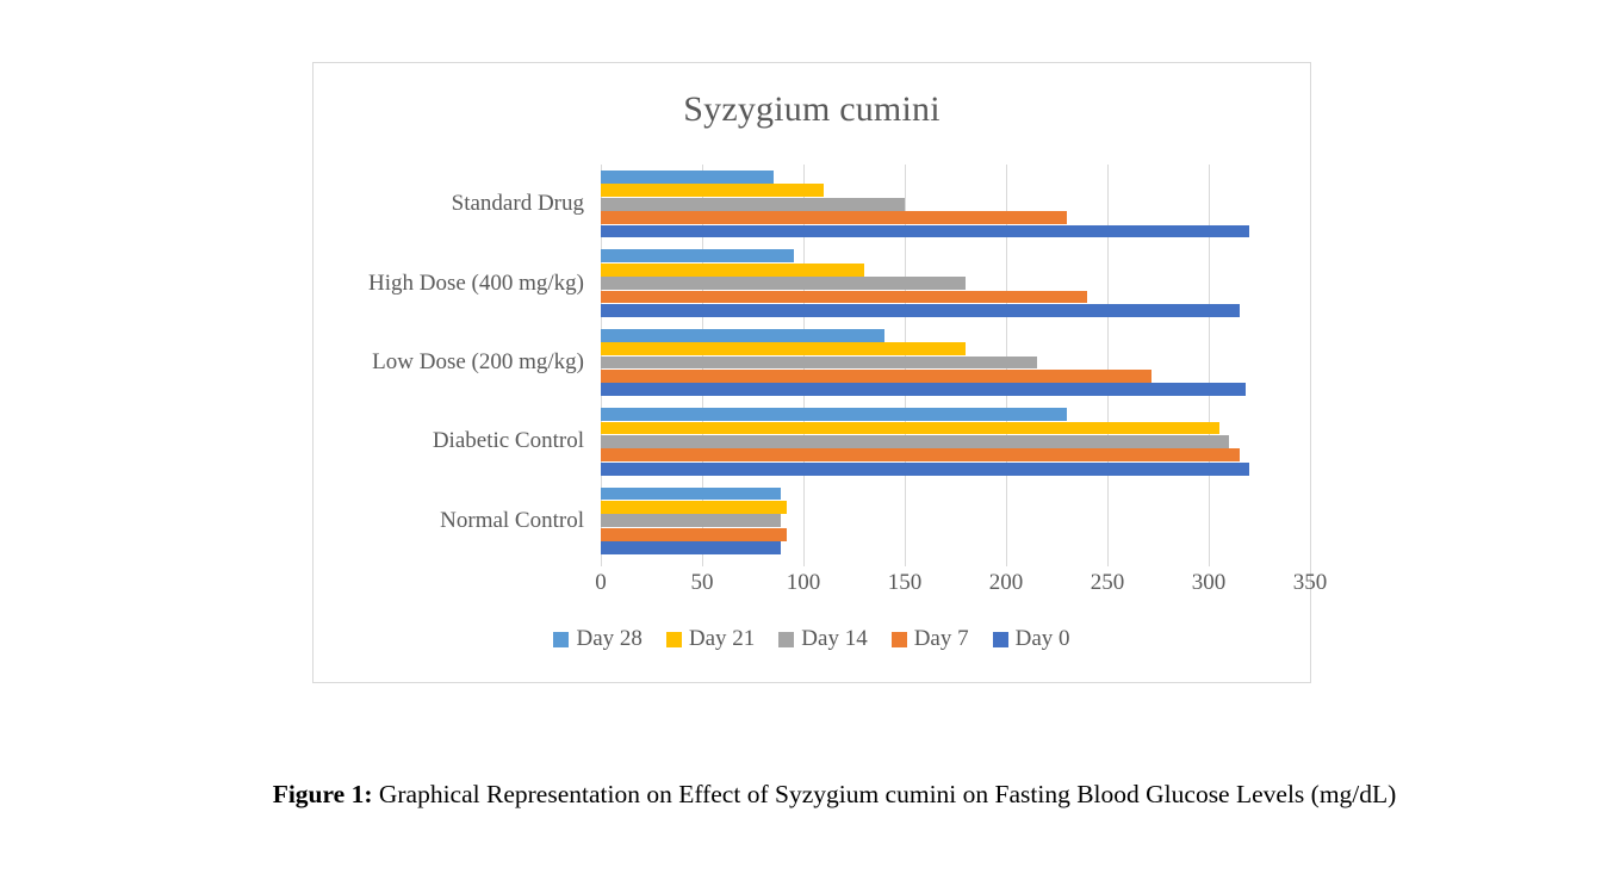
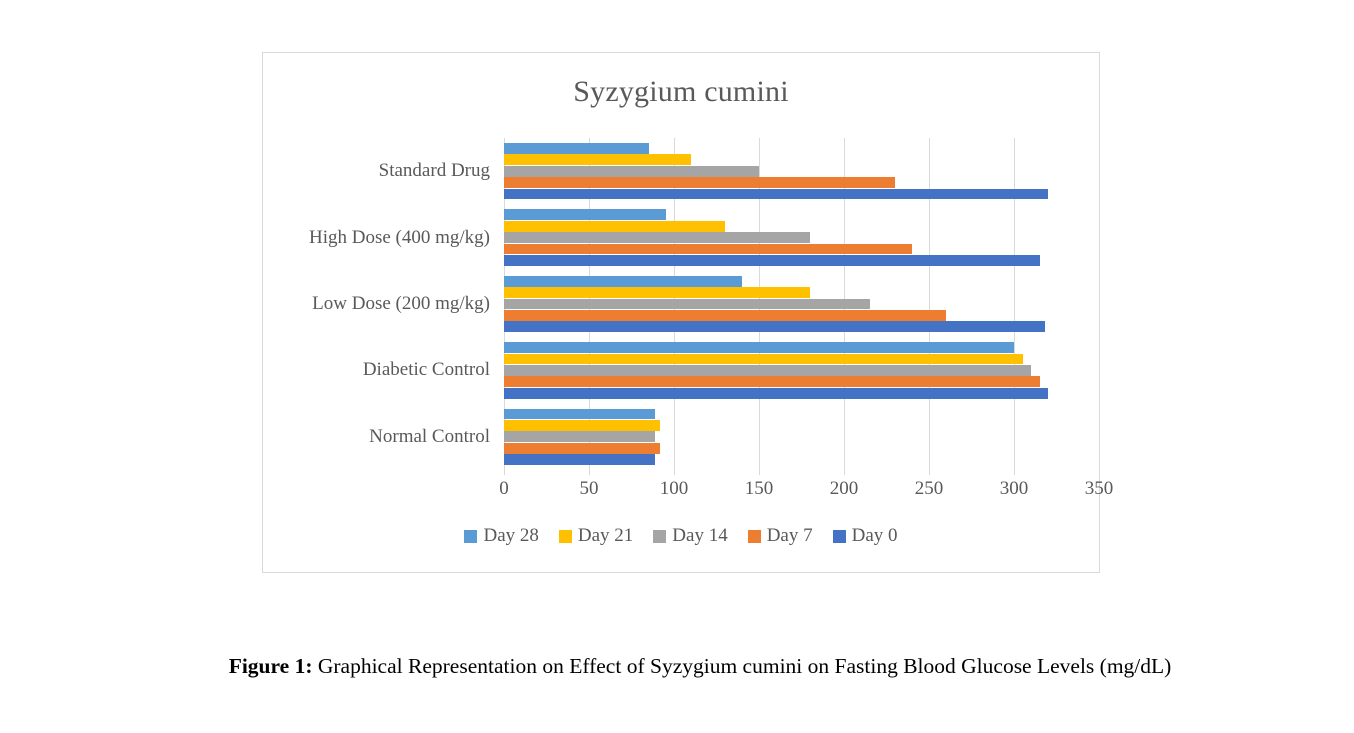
Day 28/Diabetic Control: 230 -> 300
Day 7/Low Dose (200 mg/kg): 272 -> 260
